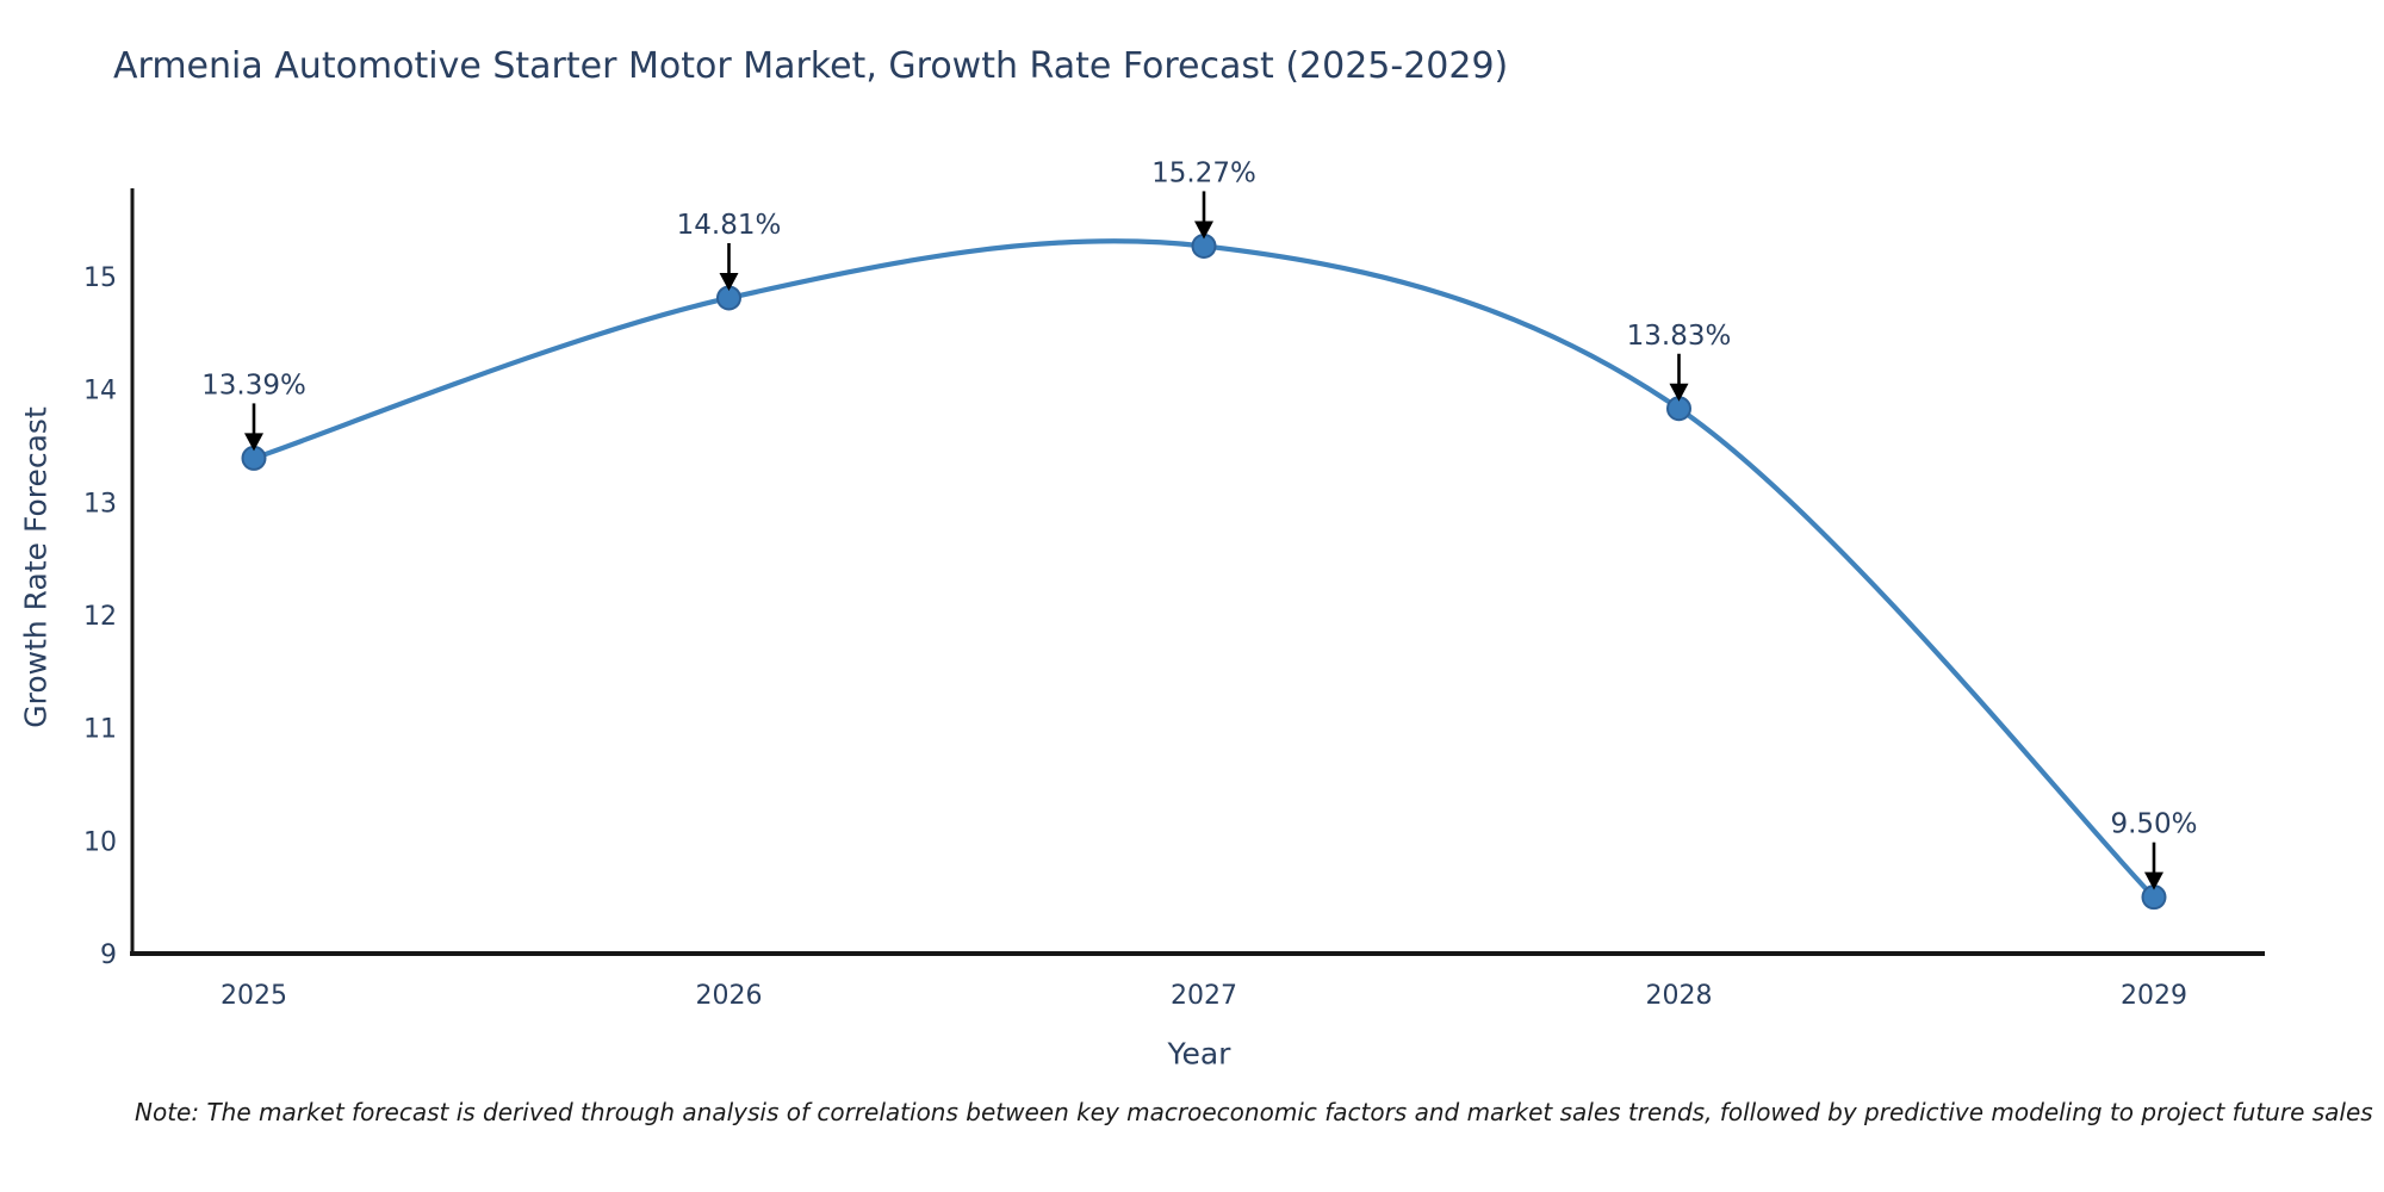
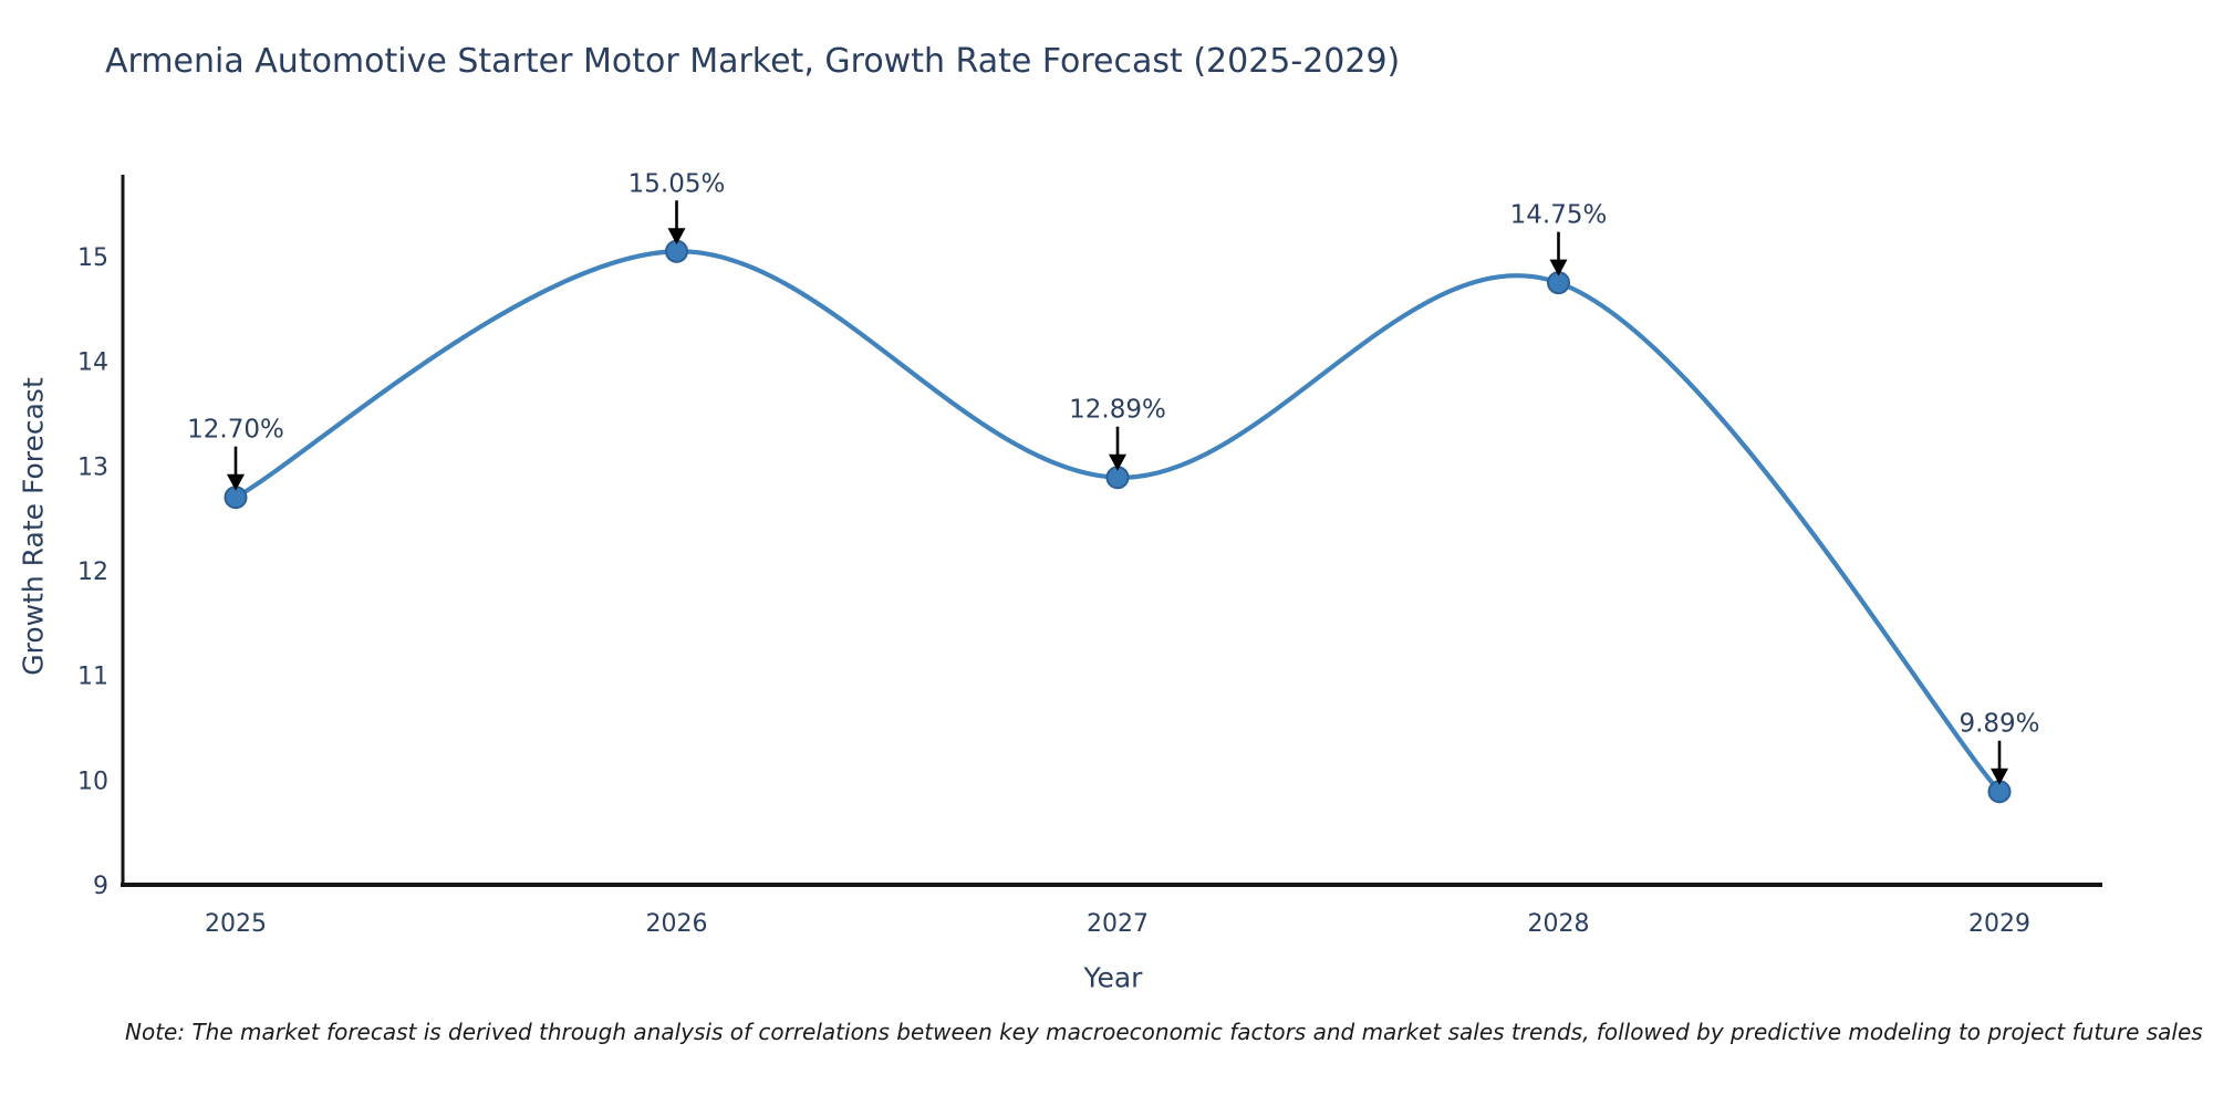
2025: 13.39% -> 12.70%
2026: 14.81% -> 15.05%
2027: 15.27% -> 12.89%
2028: 13.83% -> 14.75%
2029: 9.50% -> 9.89%
